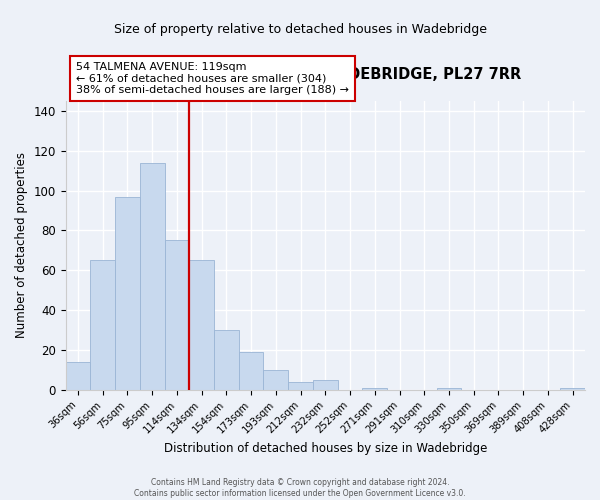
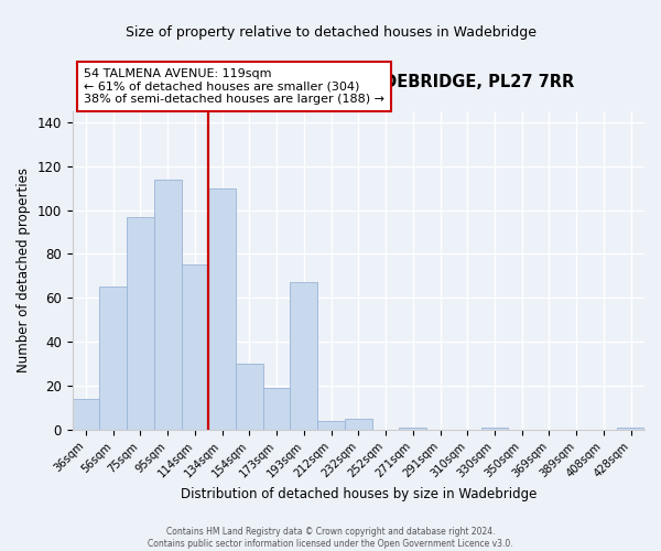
134sqm: 65 -> 110
193sqm: 10 -> 67
